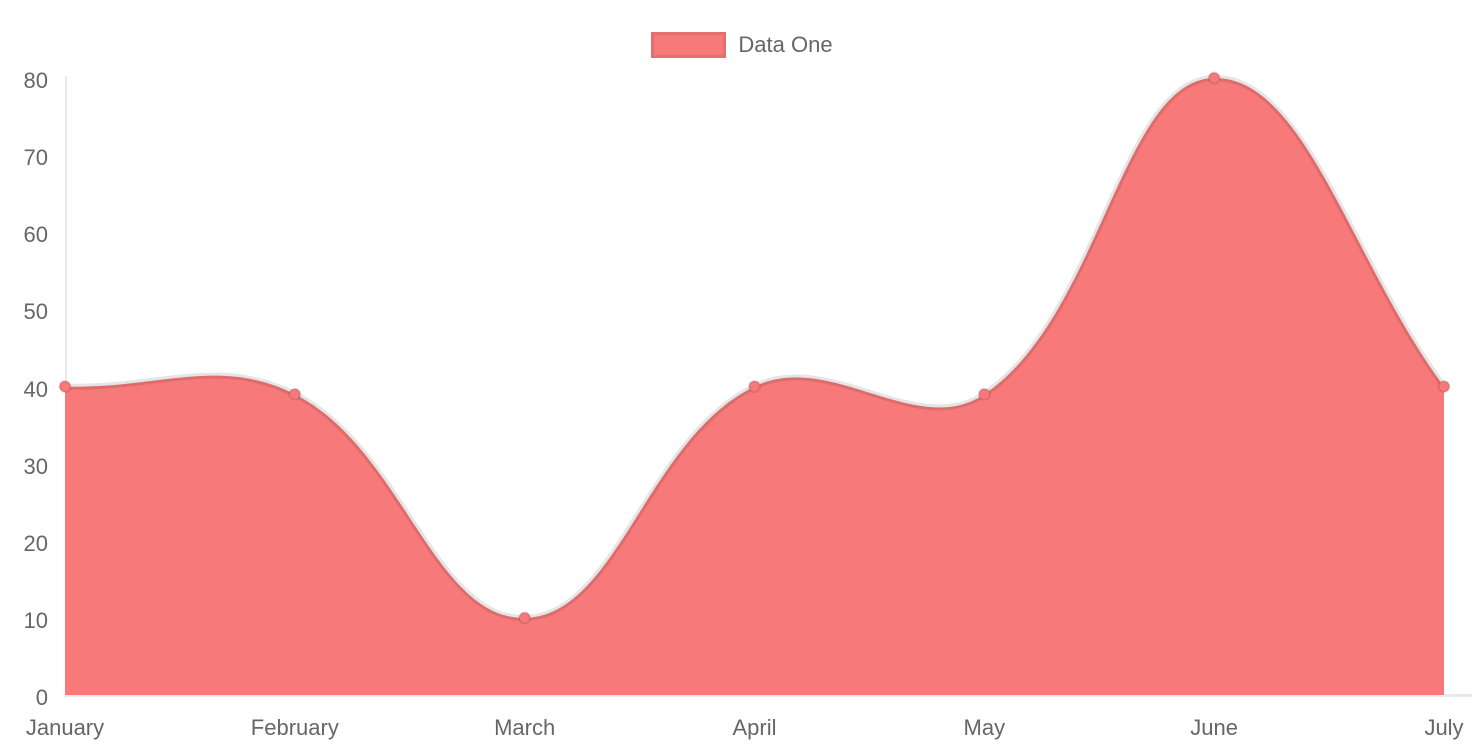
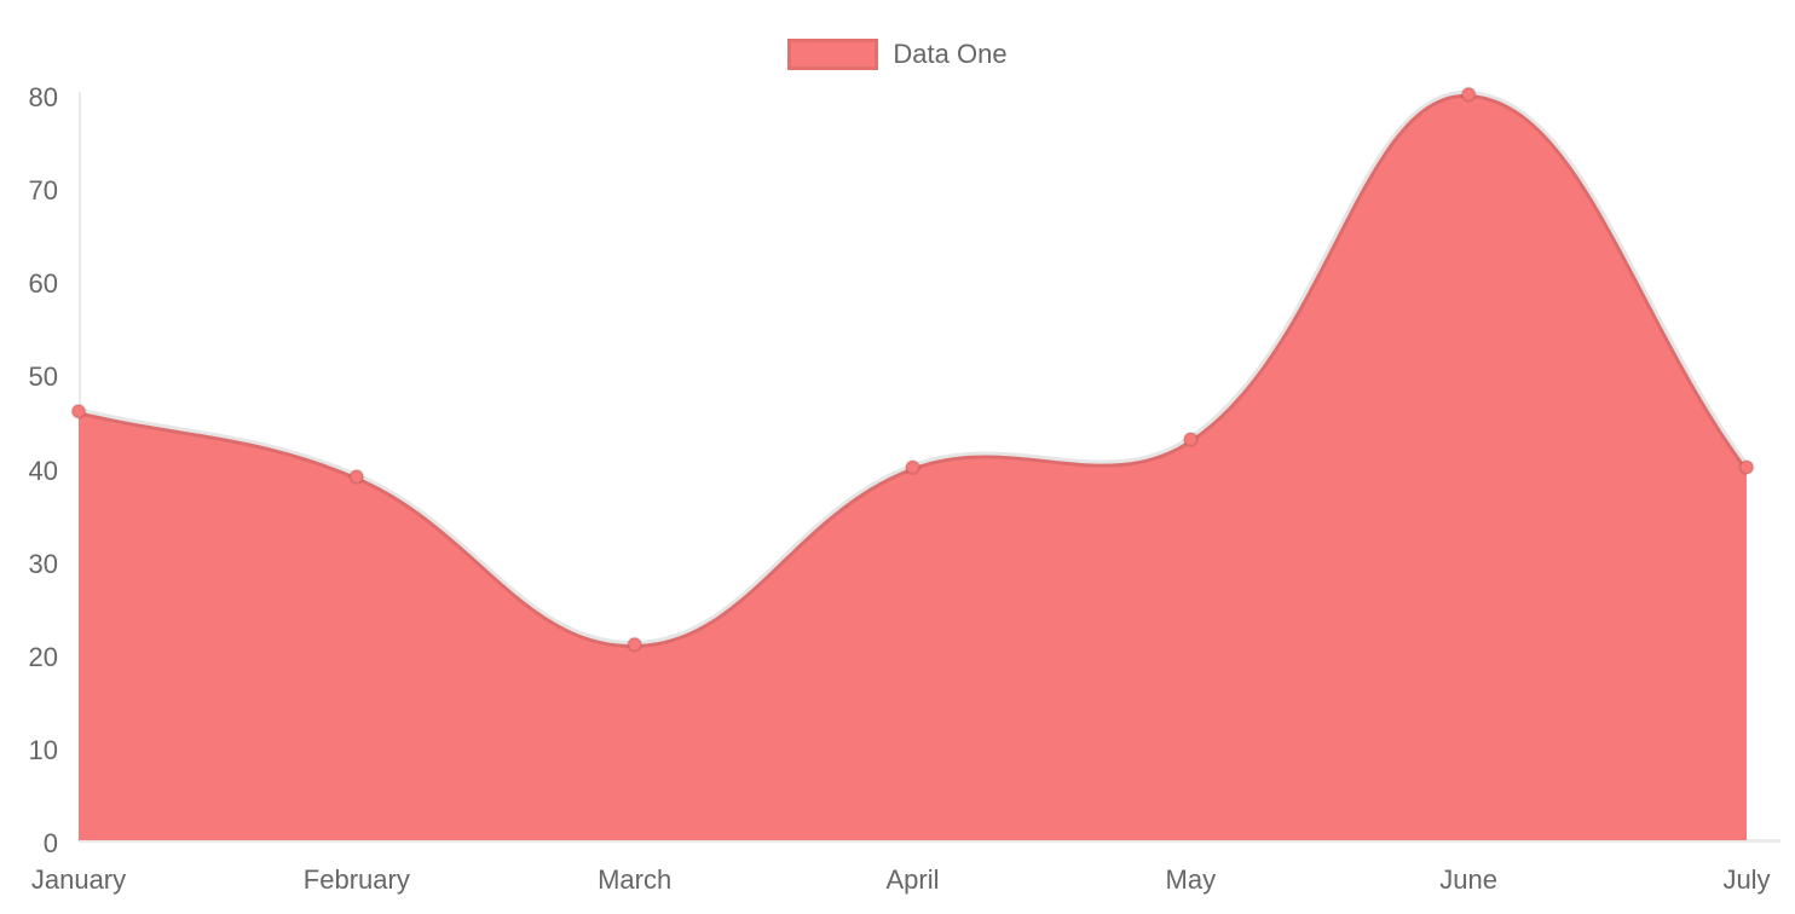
January: 40 -> 46
March: 10 -> 21
May: 39 -> 43
